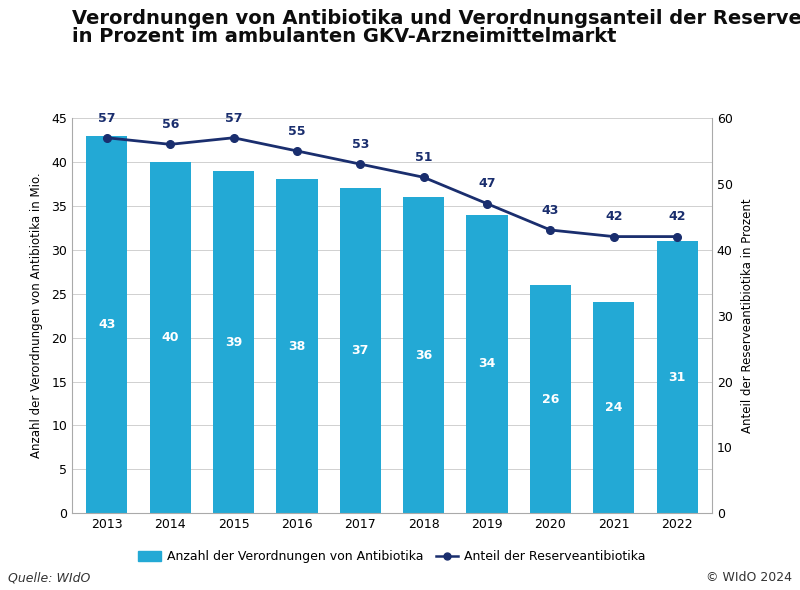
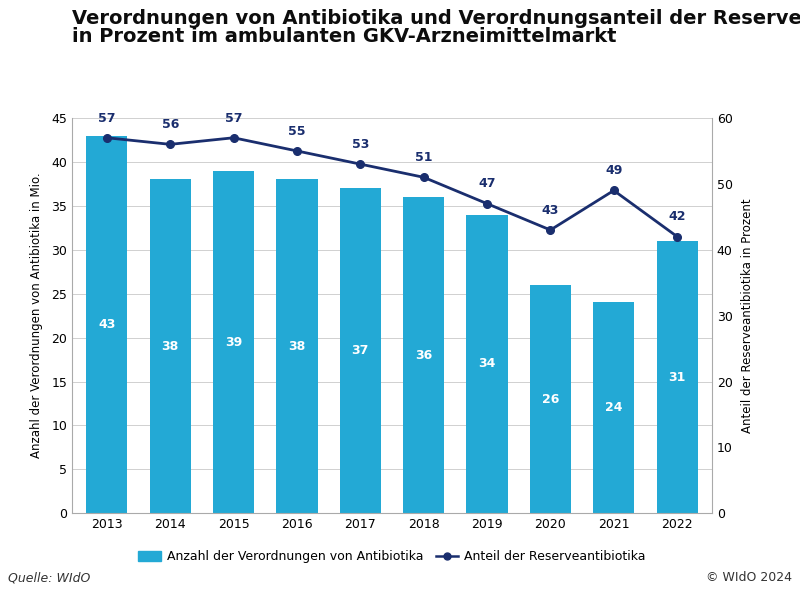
Anzahl der Verordnungen von Antibiotika/2014: 40 -> 38
Anteil der Reserveantibiotika/2021: 42 -> 49
